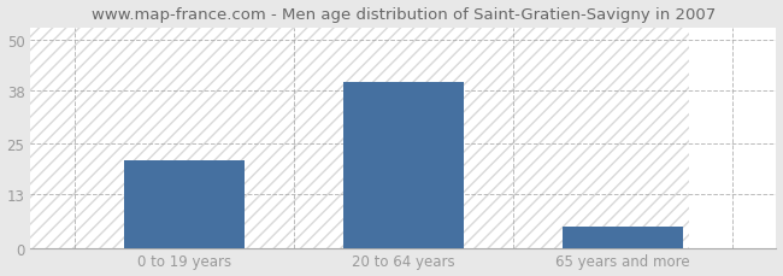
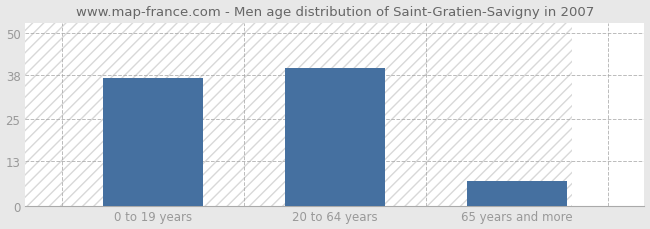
0 to 19 years: 21 -> 37
65 years and more: 5 -> 7
